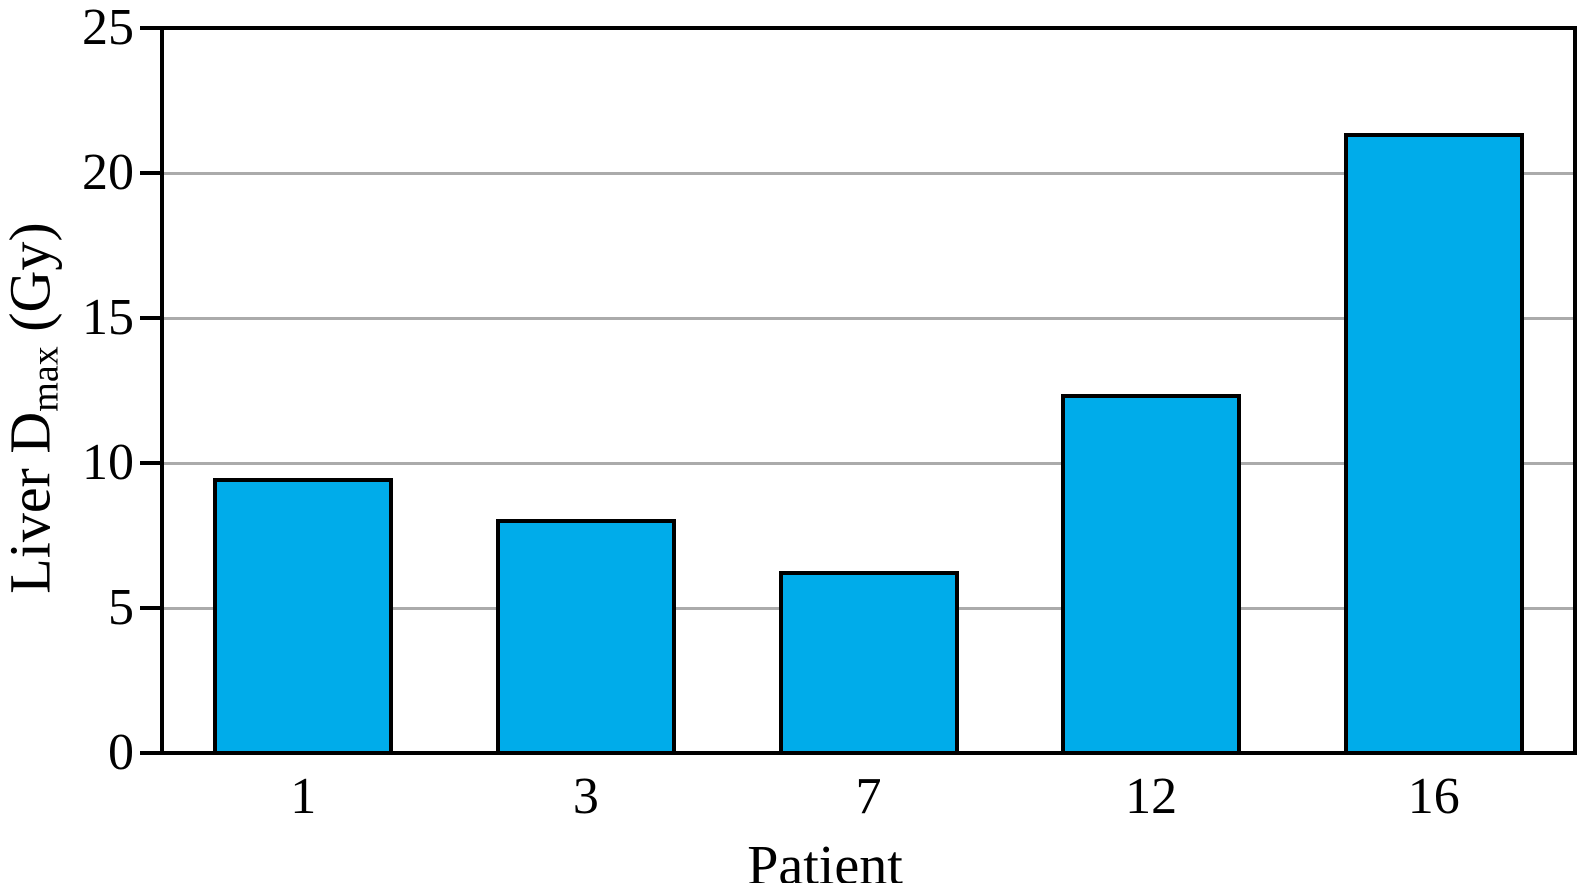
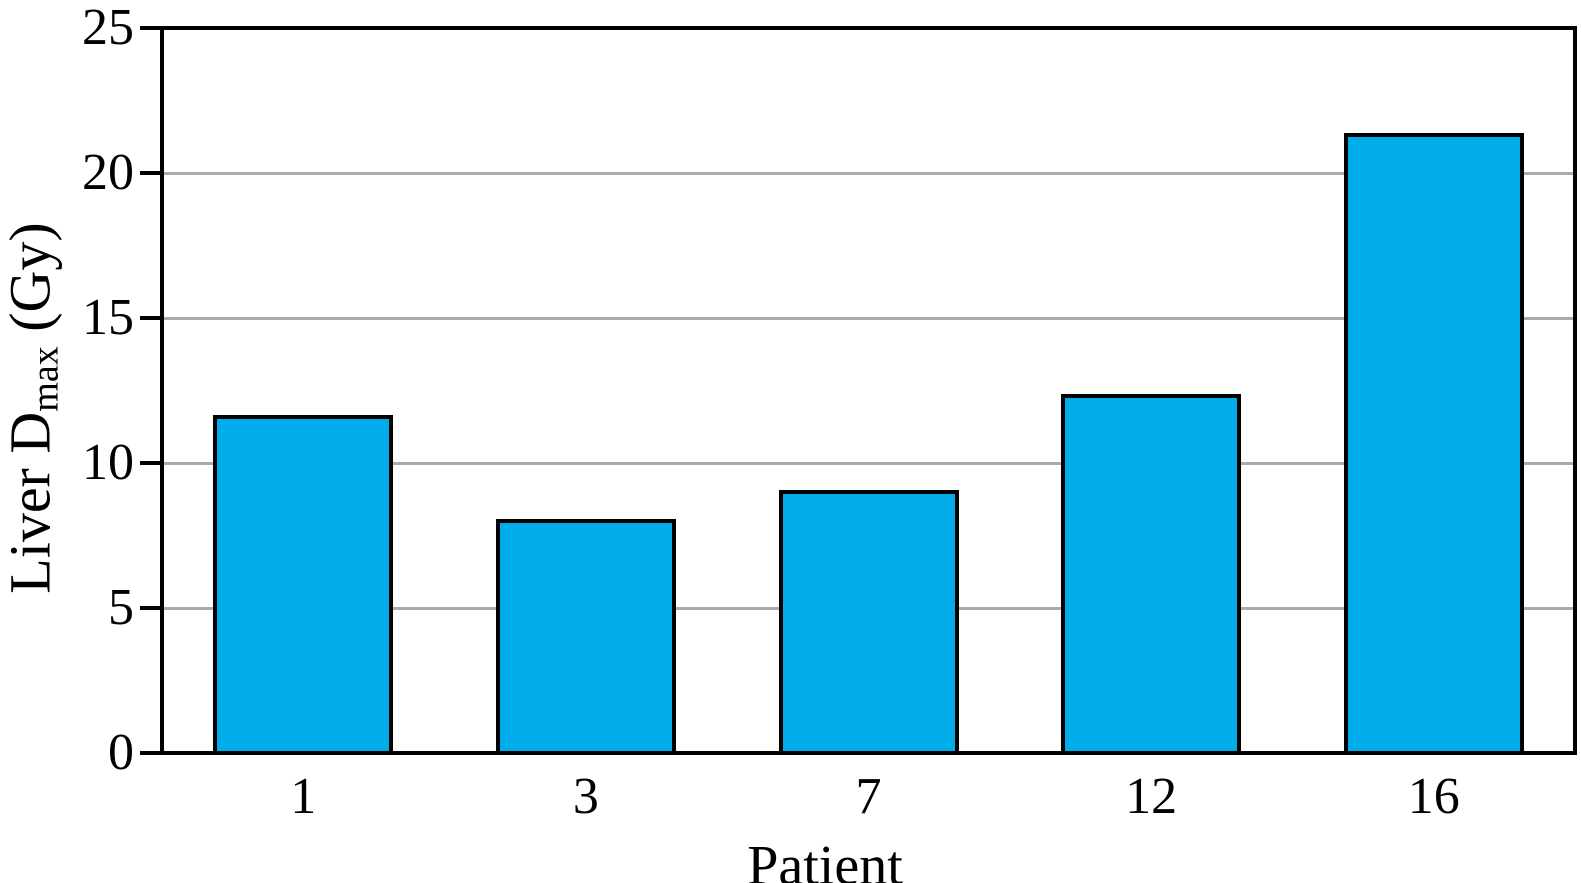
1: 9.4 -> 11.6
7: 6.2 -> 9.0
